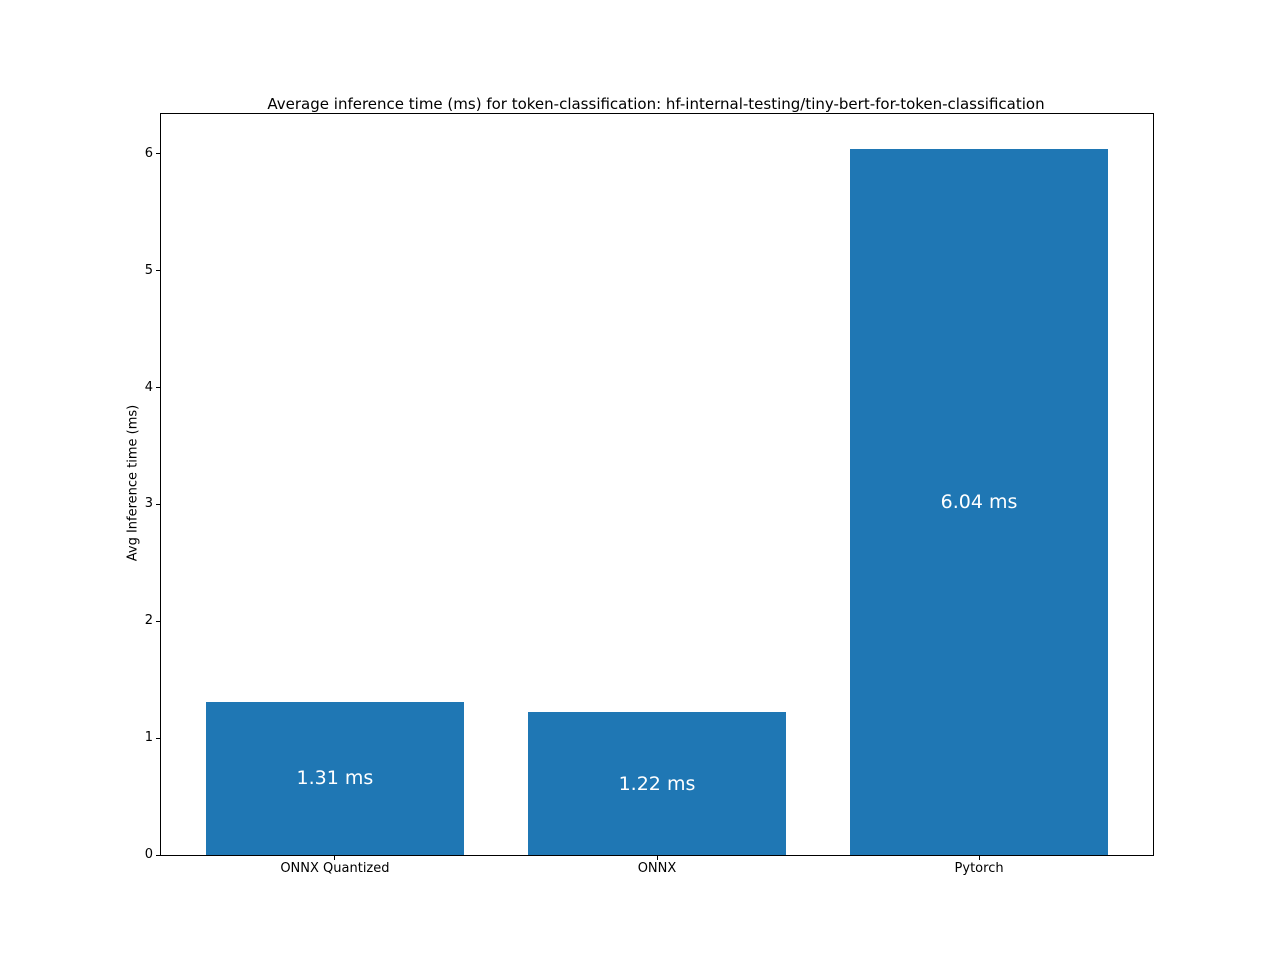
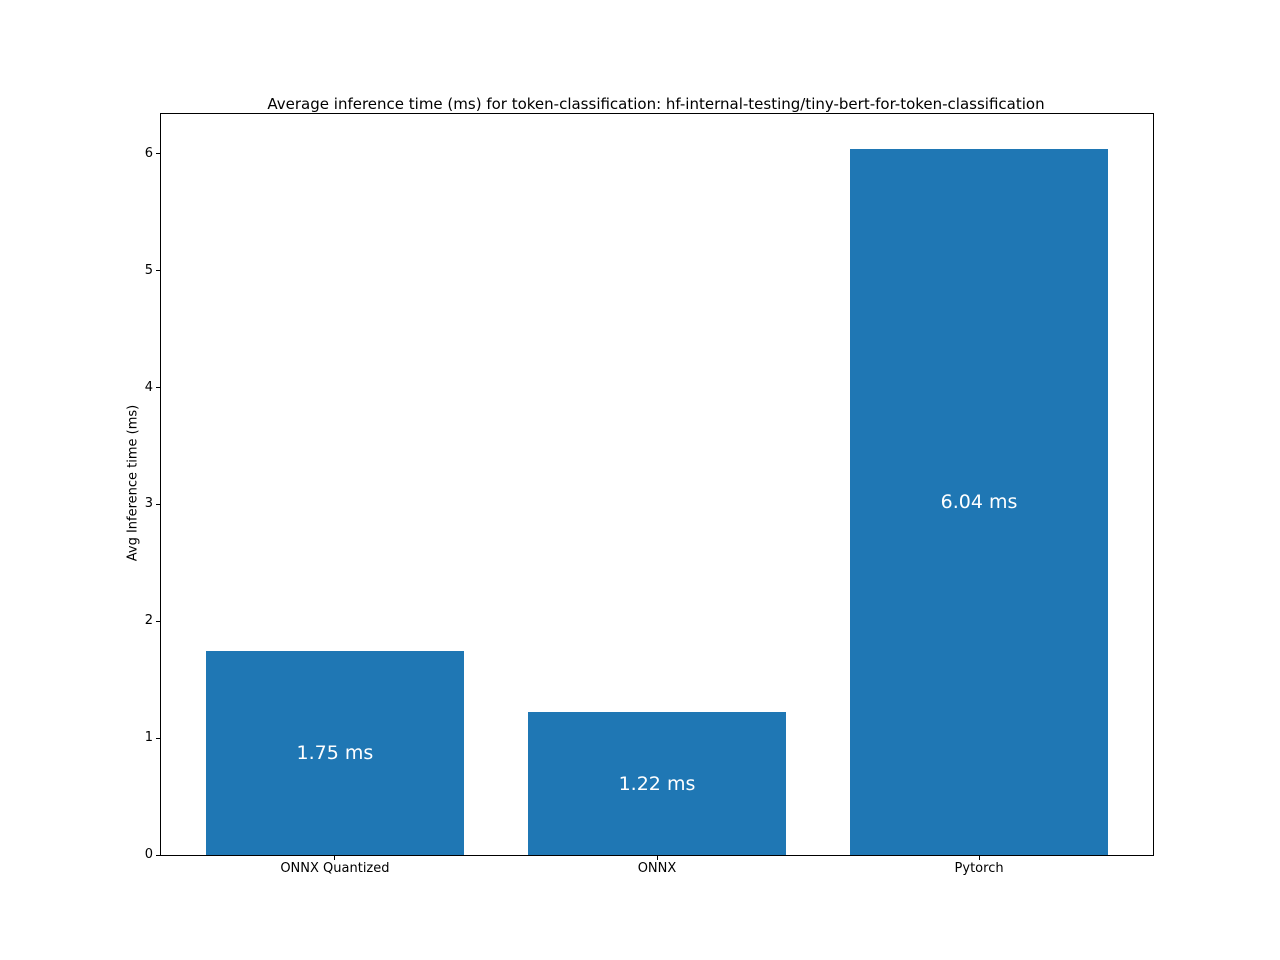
ONNX Quantized: 1.31 -> 1.75
